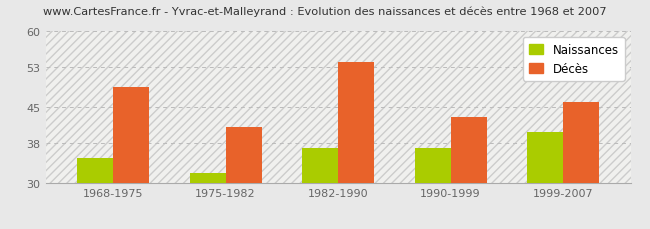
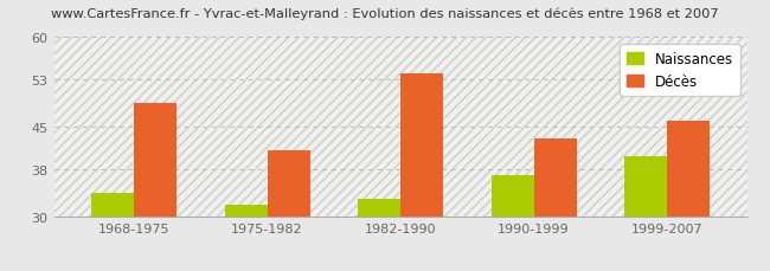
Naissances/1968-1975: 35 -> 34
Naissances/1982-1990: 37 -> 33
